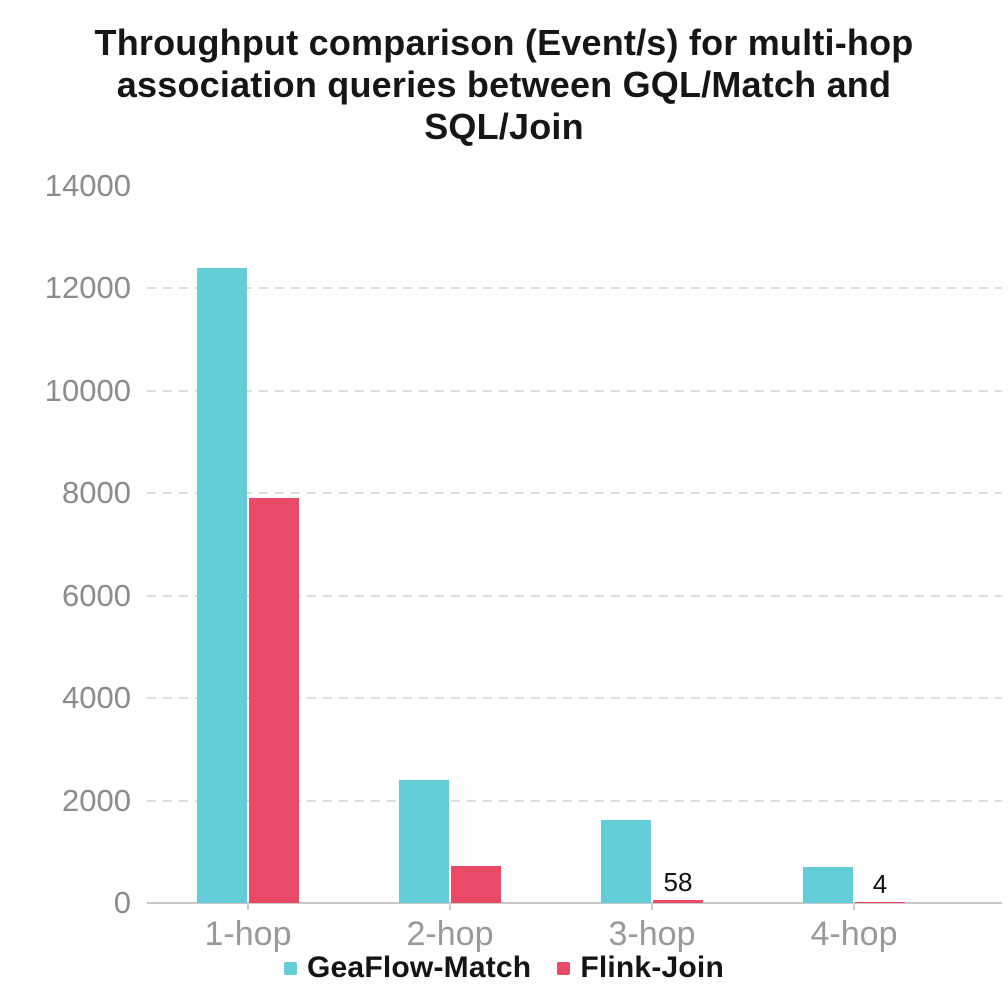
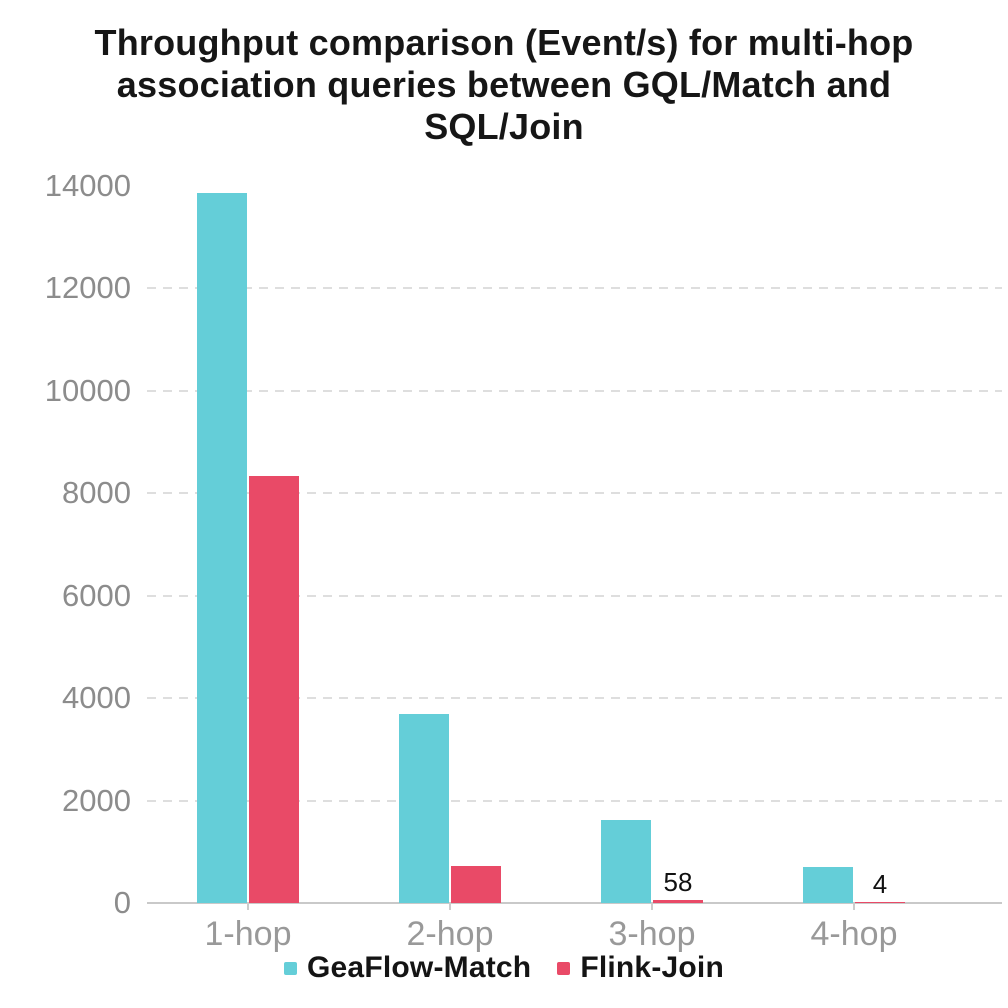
GeaFlow-Match/1-hop: 12400 -> 13900
Flink-Join/1-hop: 7900 -> 8300
GeaFlow-Match/2-hop: 2400 -> 3700
